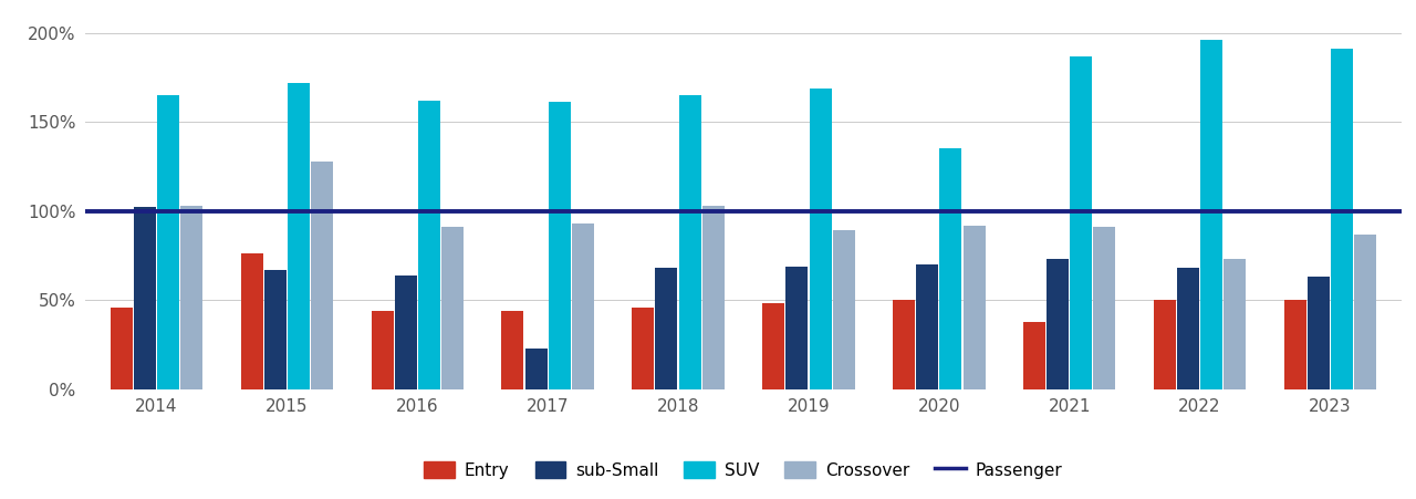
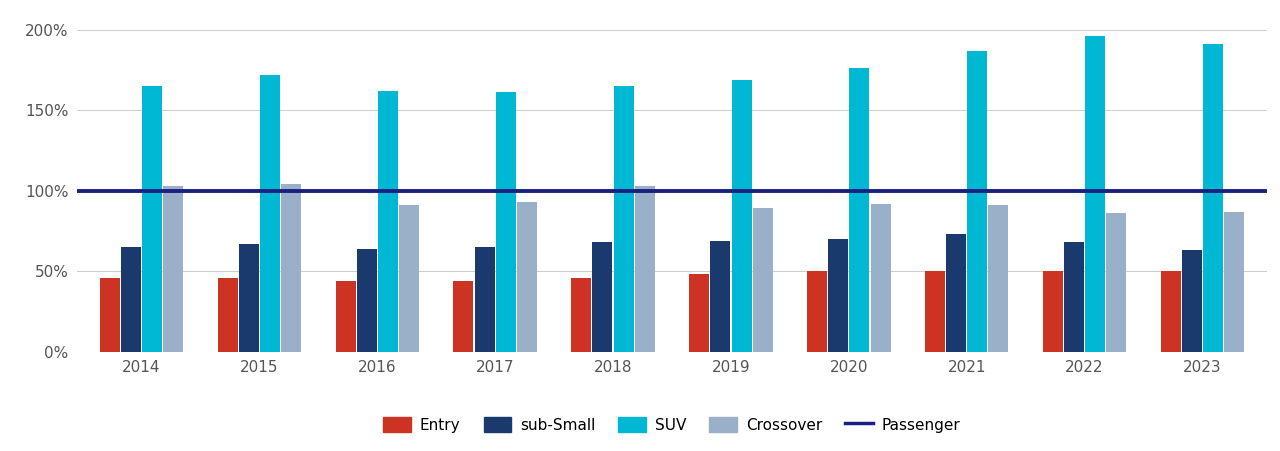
sub-Small/2014: 102% -> 65%
Entry/2015: 76% -> 46%
Crossover/2015: 128% -> 104%
sub-Small/2017: 23% -> 65%
SUV/2020: 135% -> 176%
Entry/2021: 38% -> 50%
Crossover/2022: 73% -> 86%
